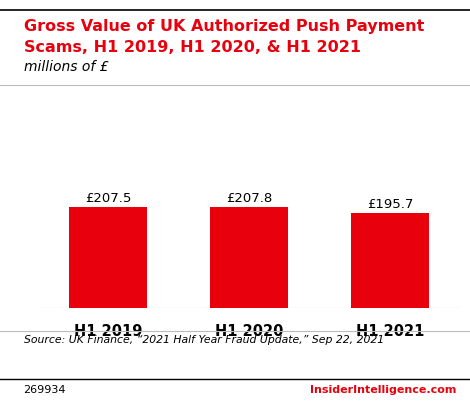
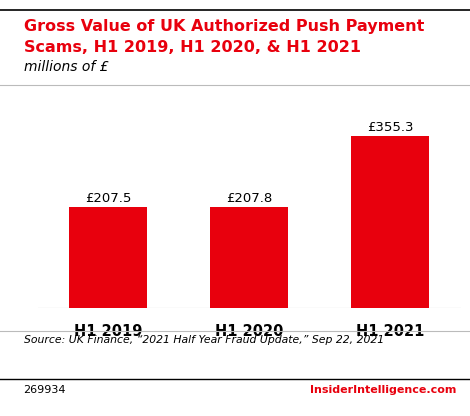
H1 2021: £195.7 -> £355.3
